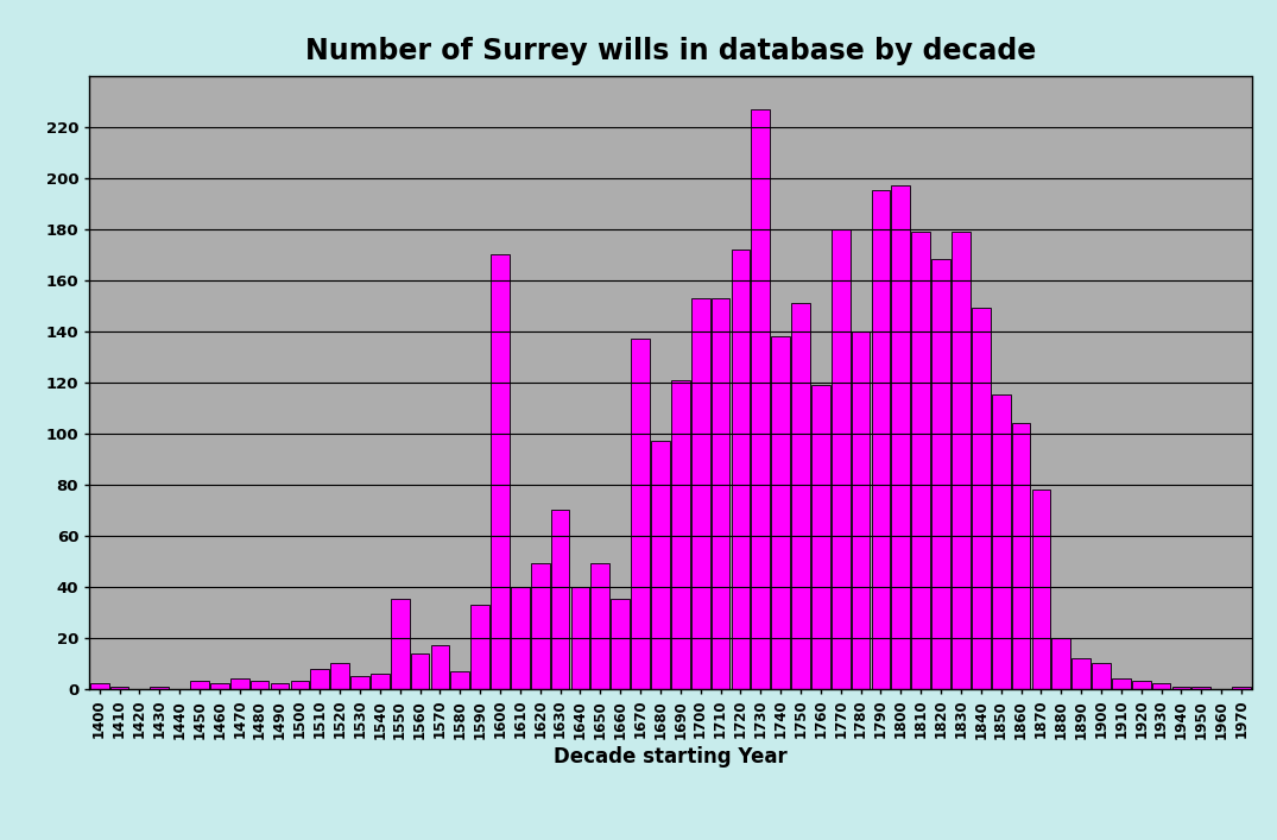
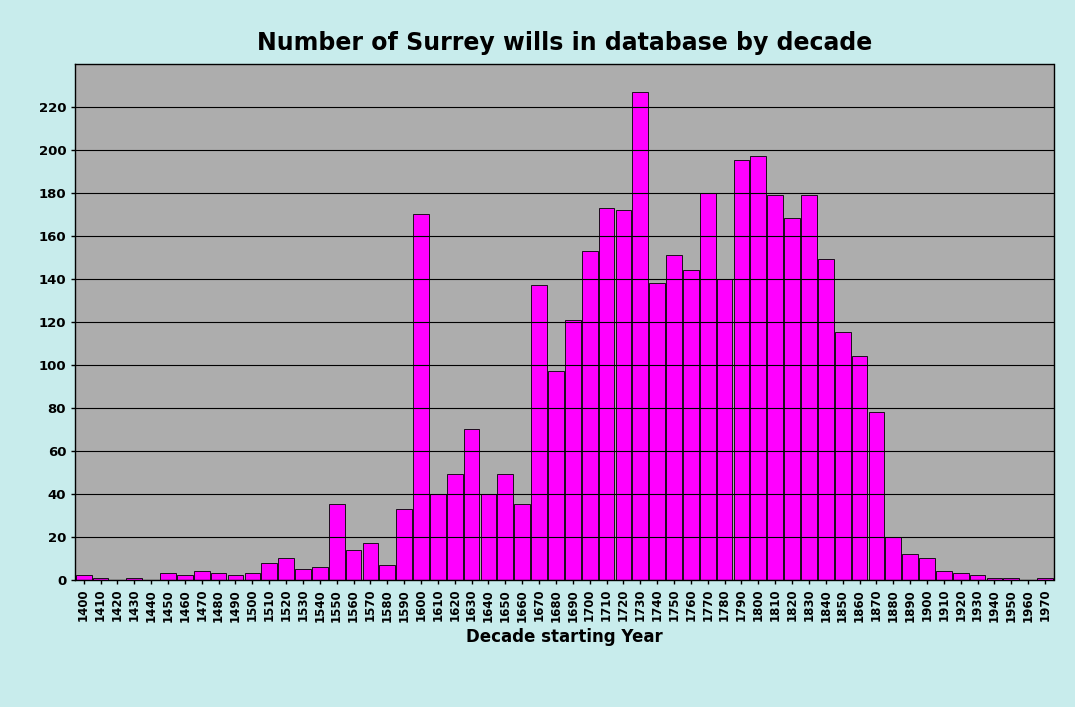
1710: 153 -> 173
1760: 119 -> 144
